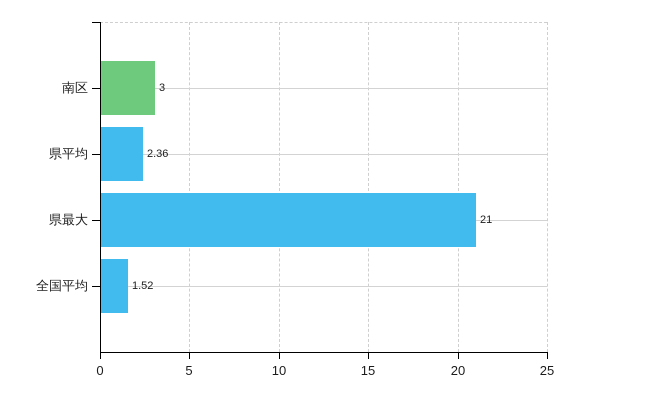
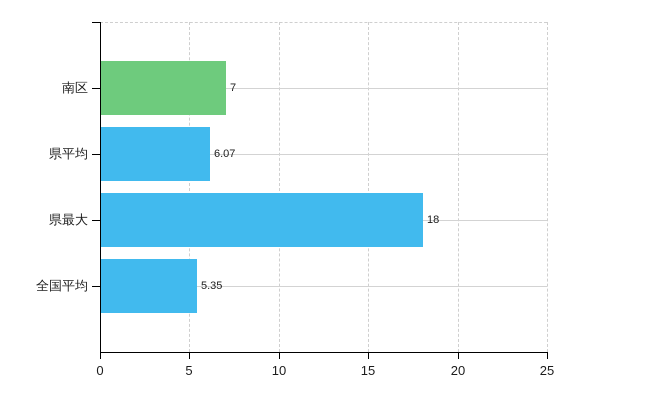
南区: 3 -> 7
県平均: 2.36 -> 6.07
県最大: 21 -> 18
全国平均: 1.52 -> 5.35
